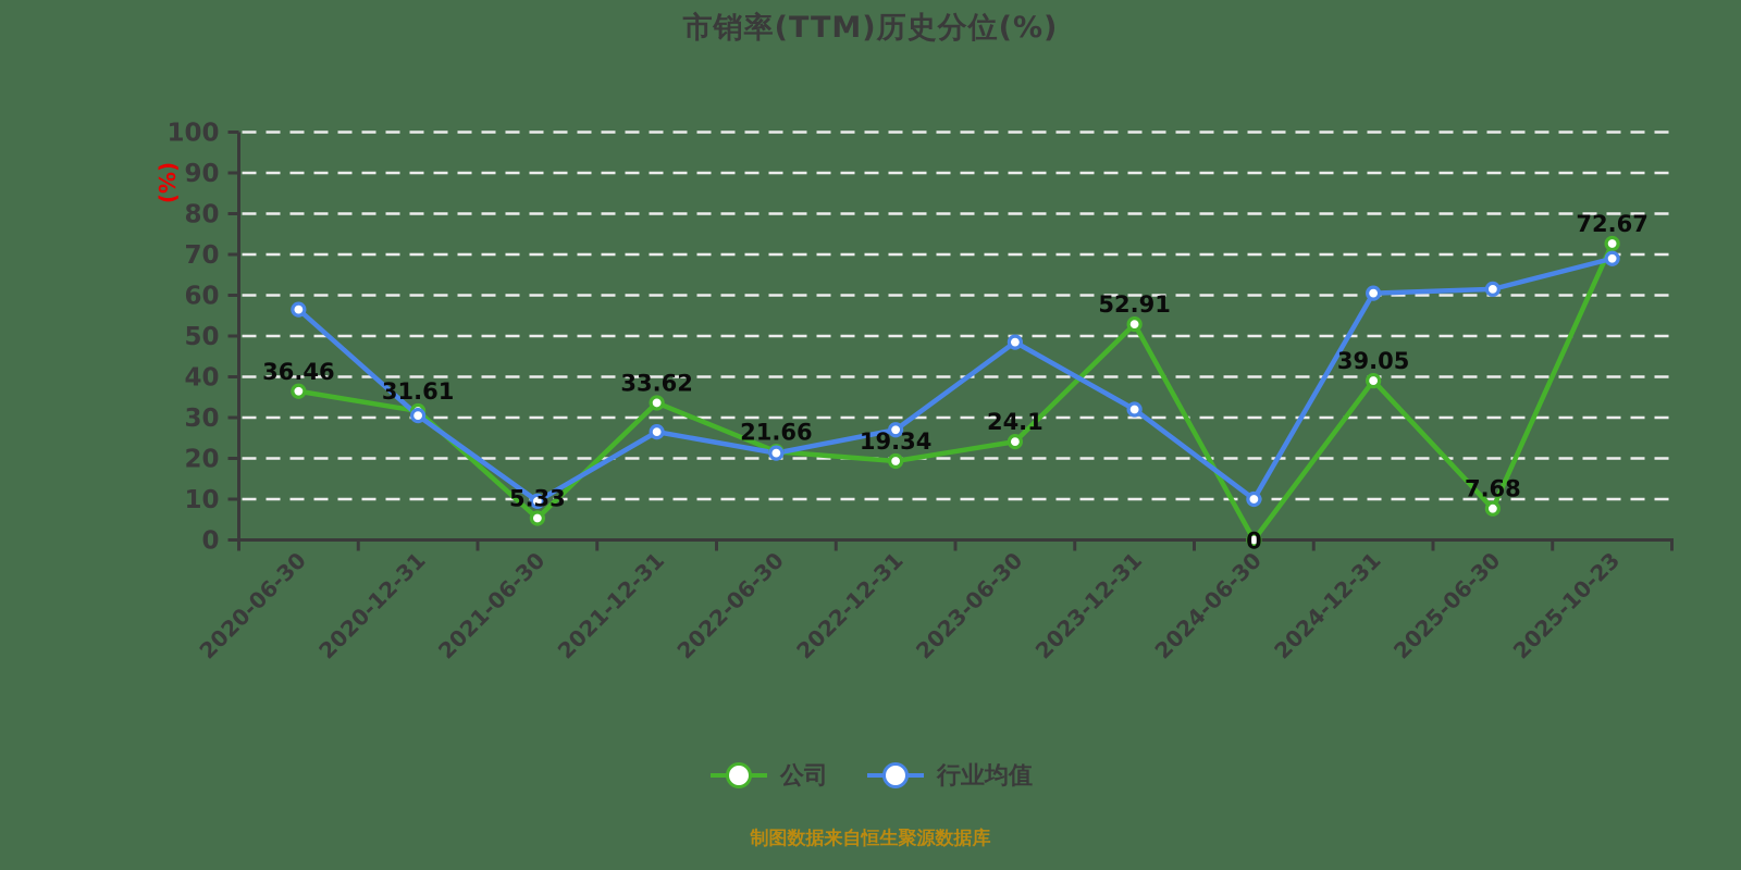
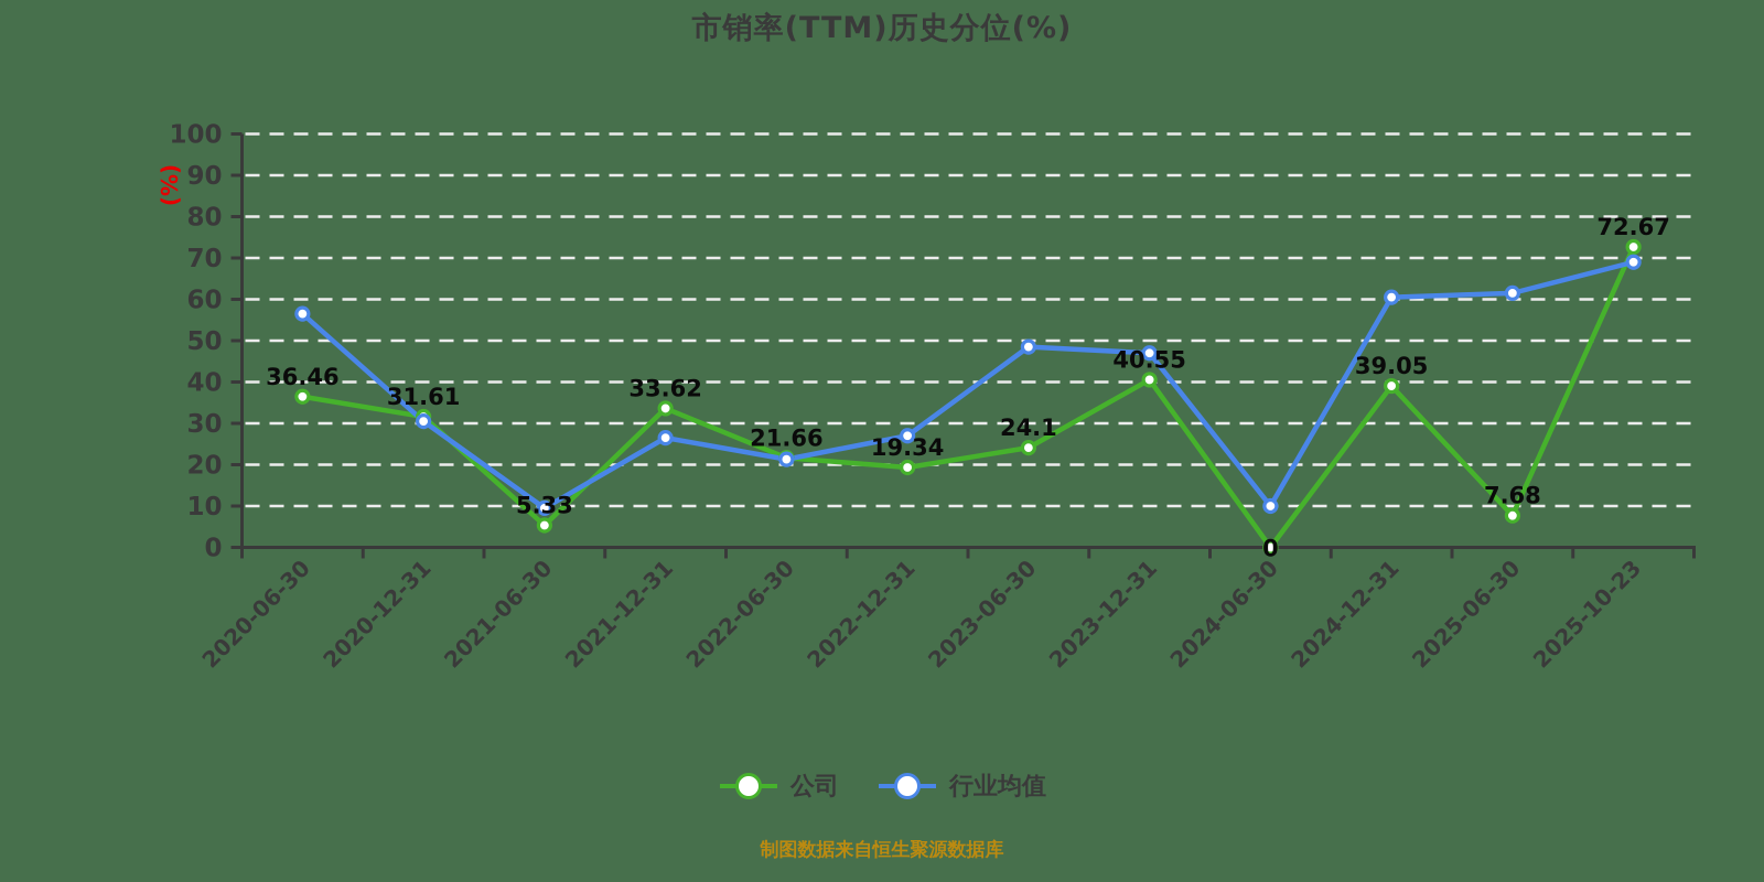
公司/2023-12-31: 52.91 -> 40.55
行业均值/2023-12-31: 32 -> 47
